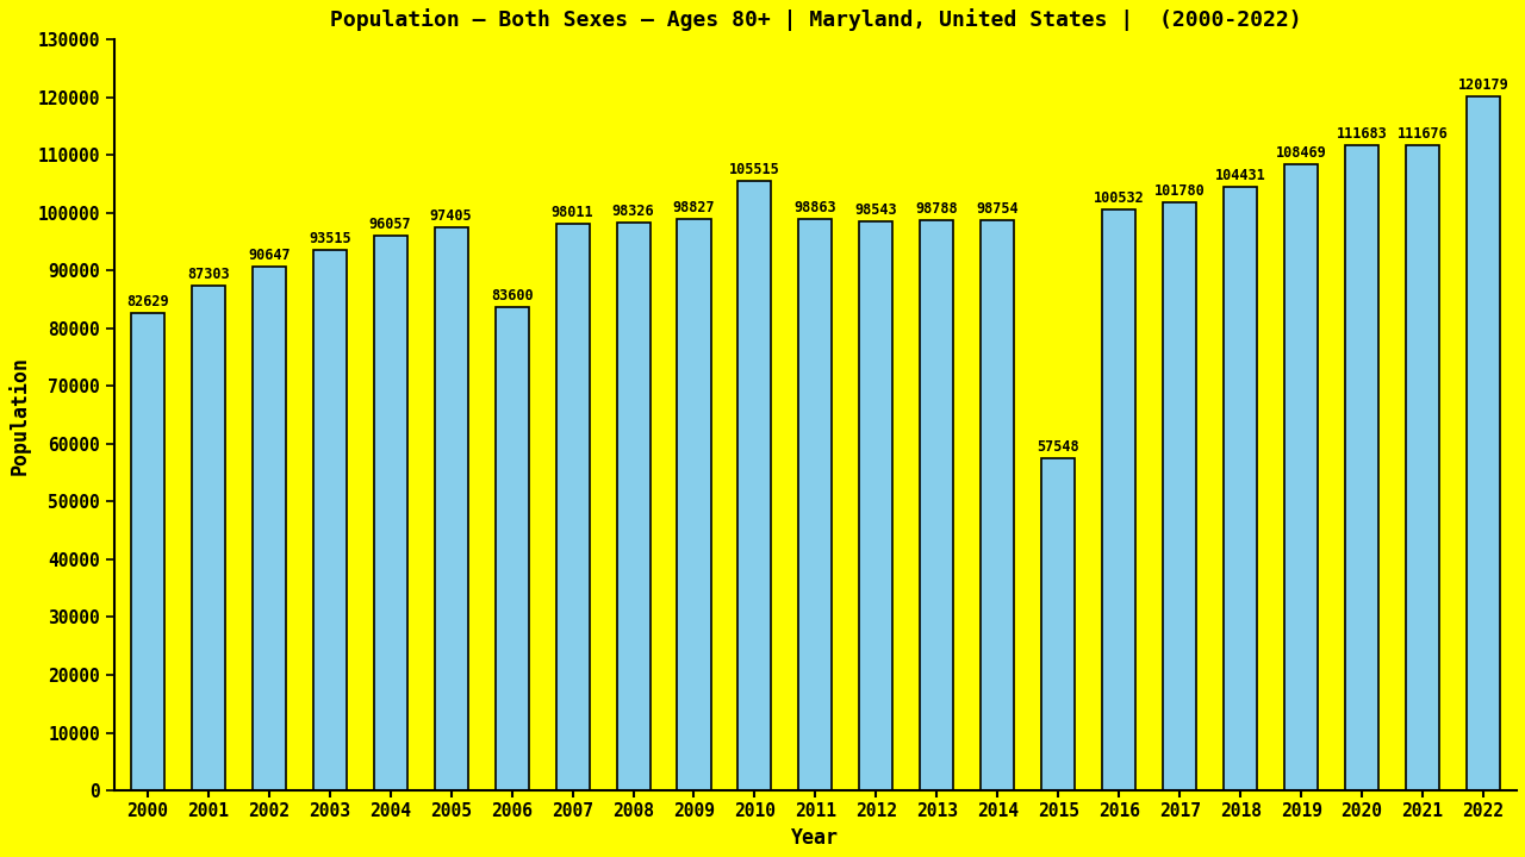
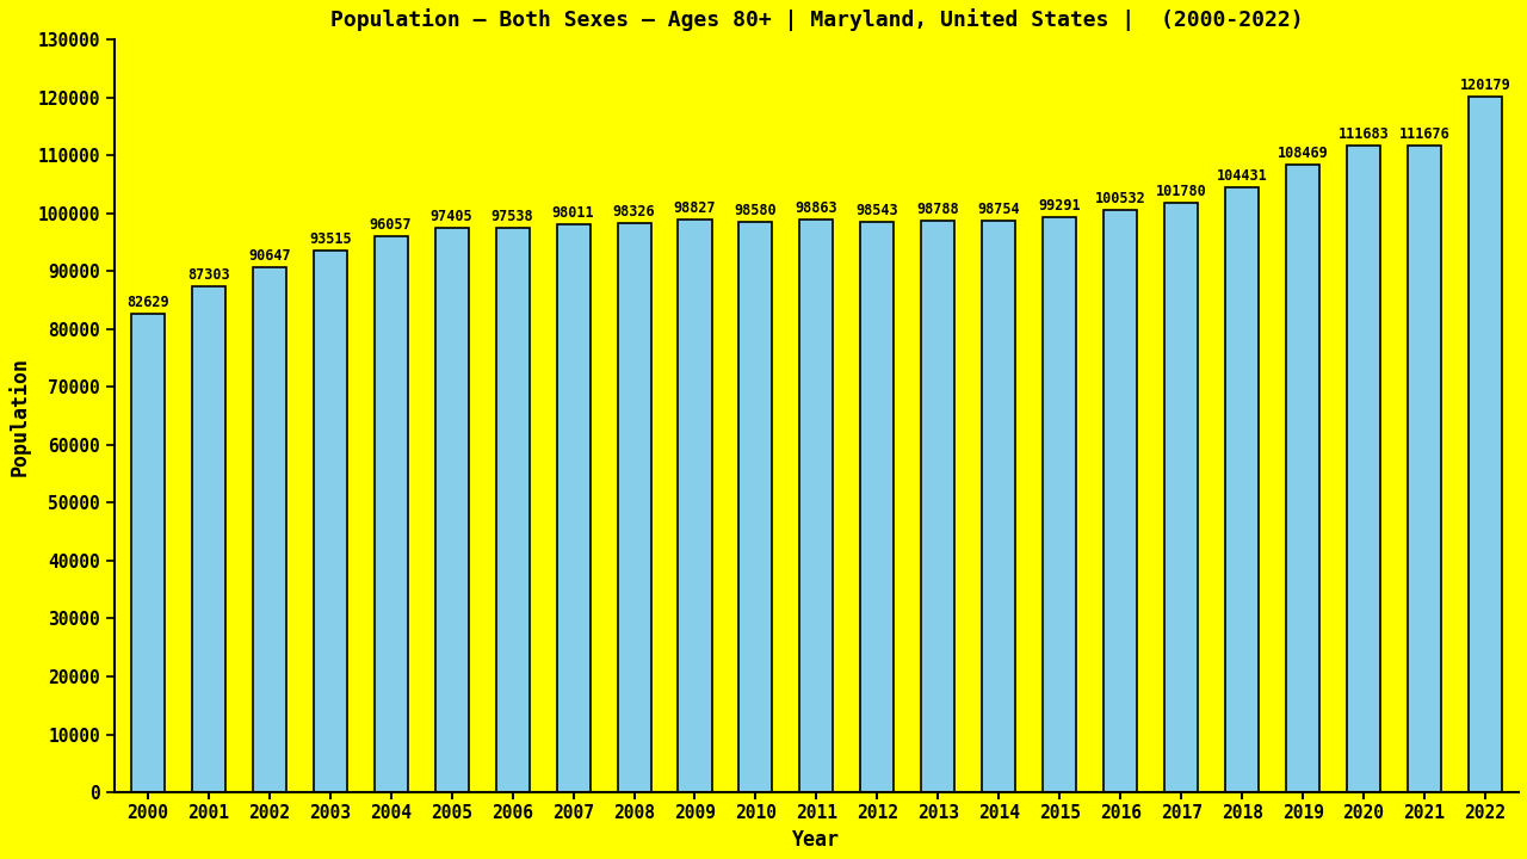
2006: 83600 -> 97538
2010: 105515 -> 98580
2015: 57548 -> 99291
